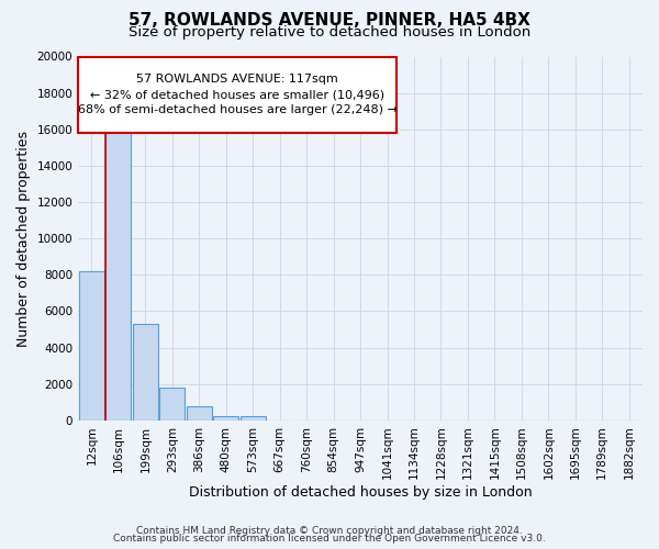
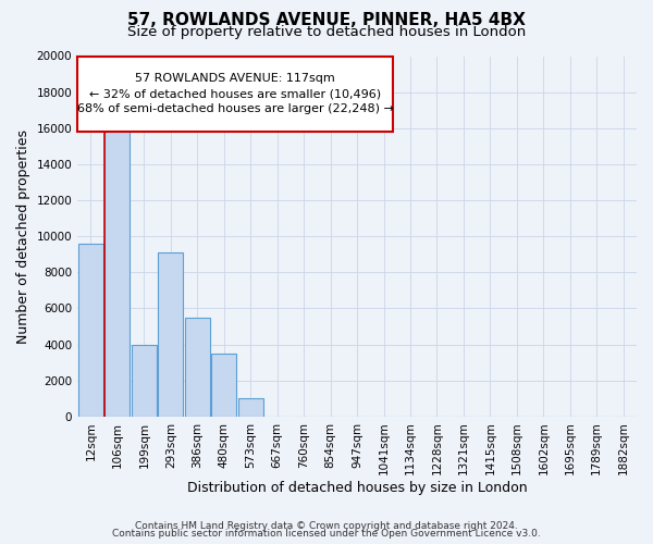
12sqm: 8200 -> 9600
199sqm: 5300 -> 4000
293sqm: 1800 -> 9100
386sqm: 800 -> 5500
480sqm: 200 -> 3500
573sqm: 200 -> 1000
